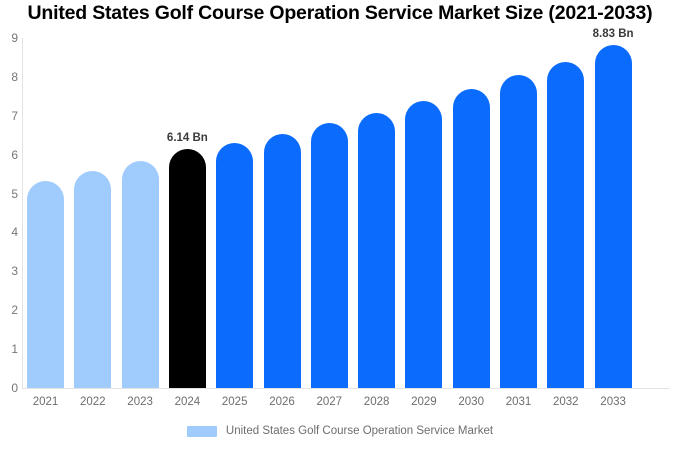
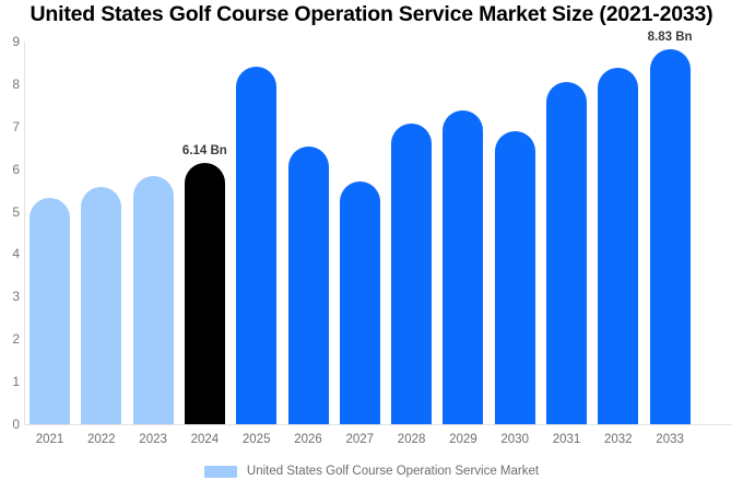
2025: 6.3 -> 8.4
2027: 6.8 -> 5.7
2030: 7.7 -> 6.9
